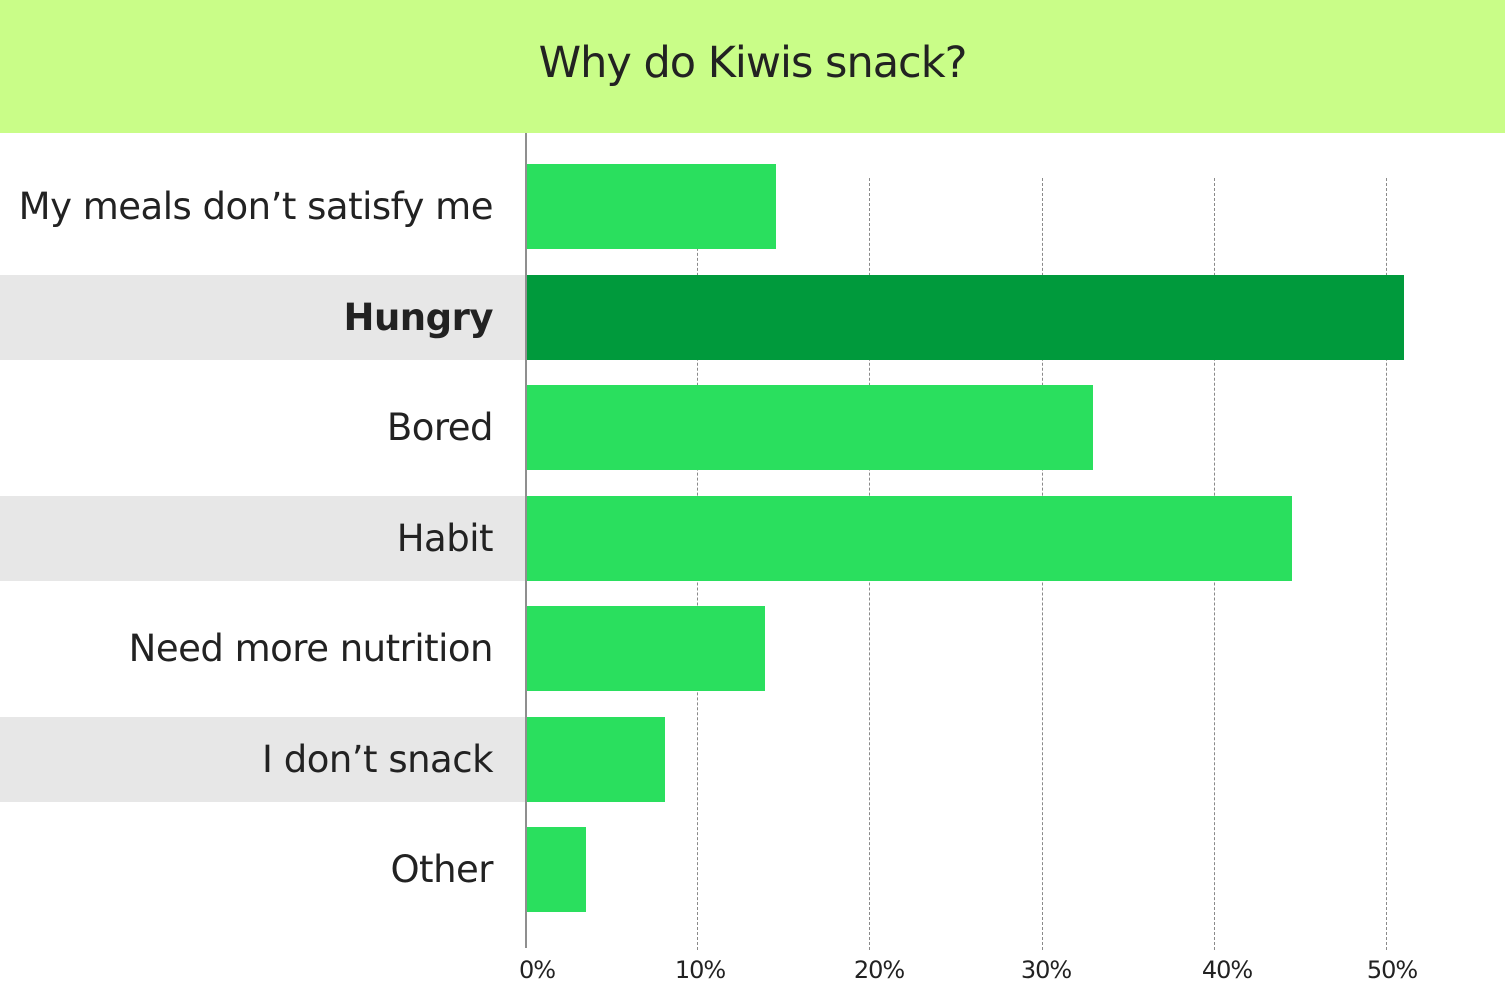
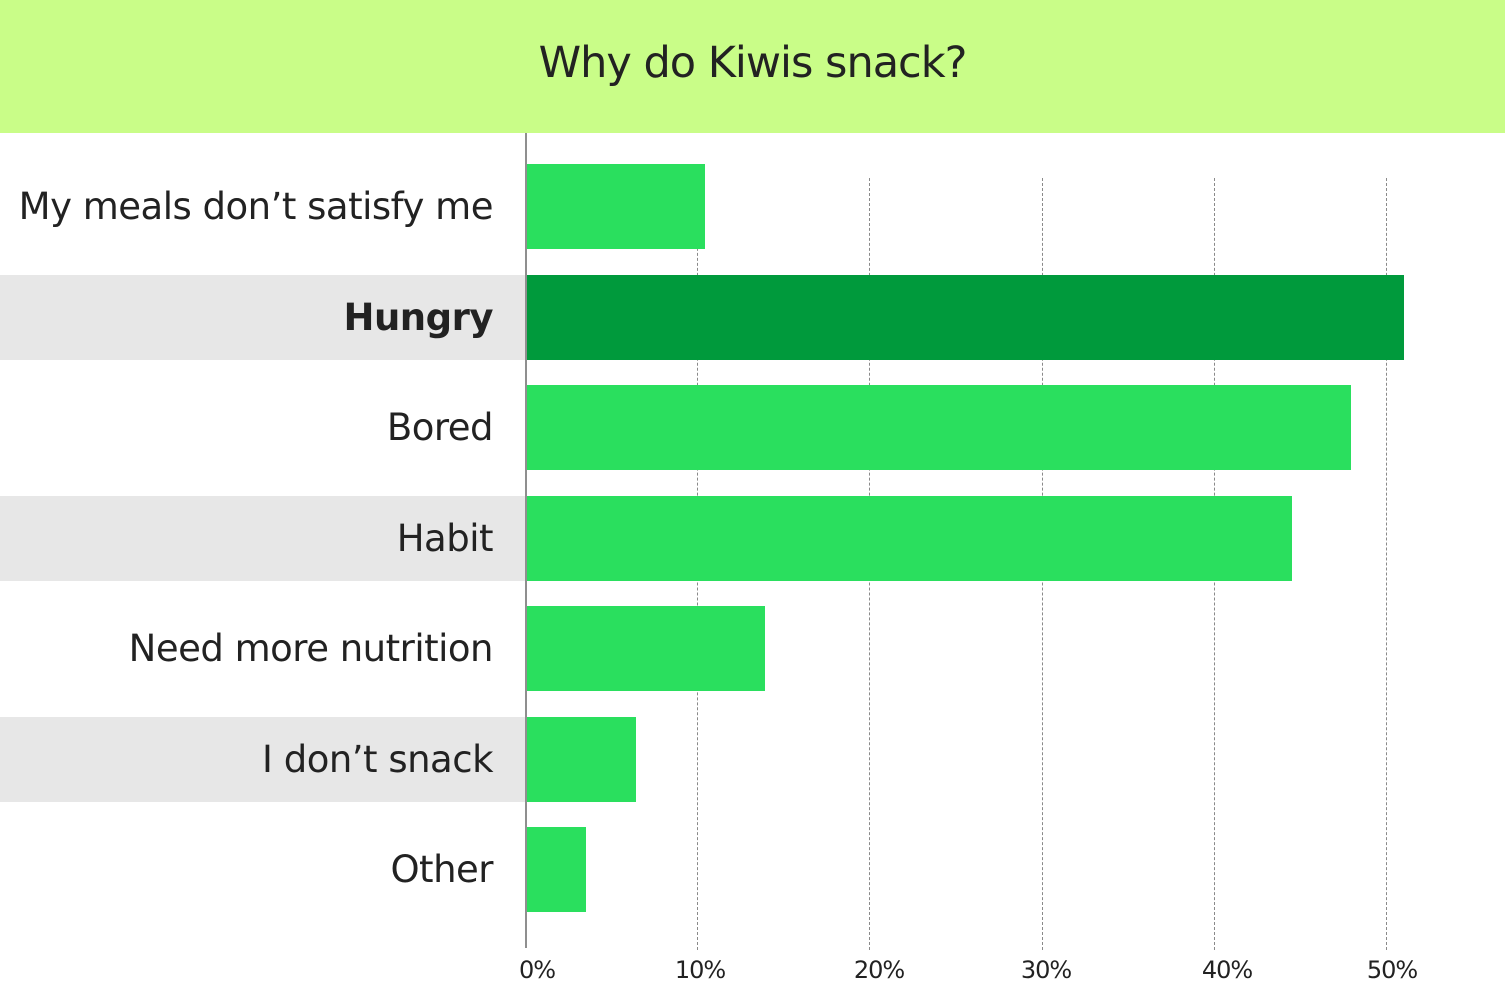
My meals don’t satisfy me: 14.5% -> 10.4%
Bored: 32.9% -> 47.9%
I don’t snack: 8.1% -> 6.4%
